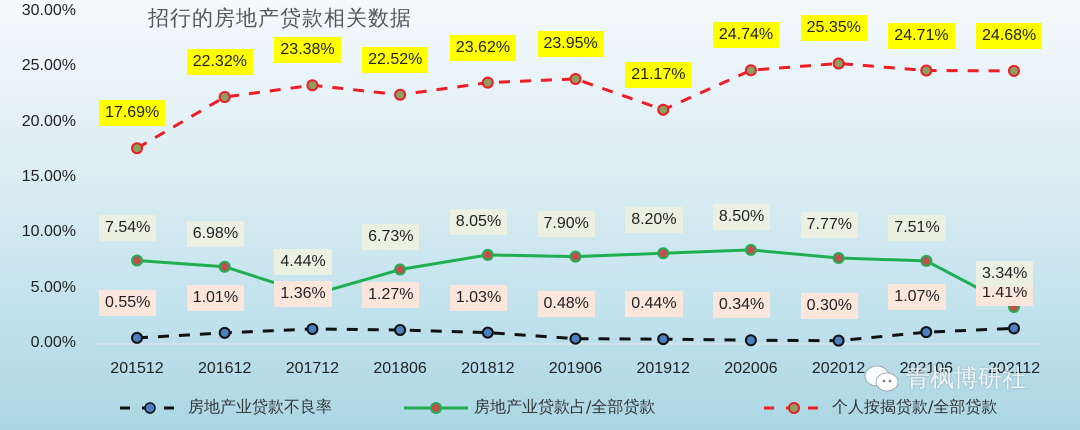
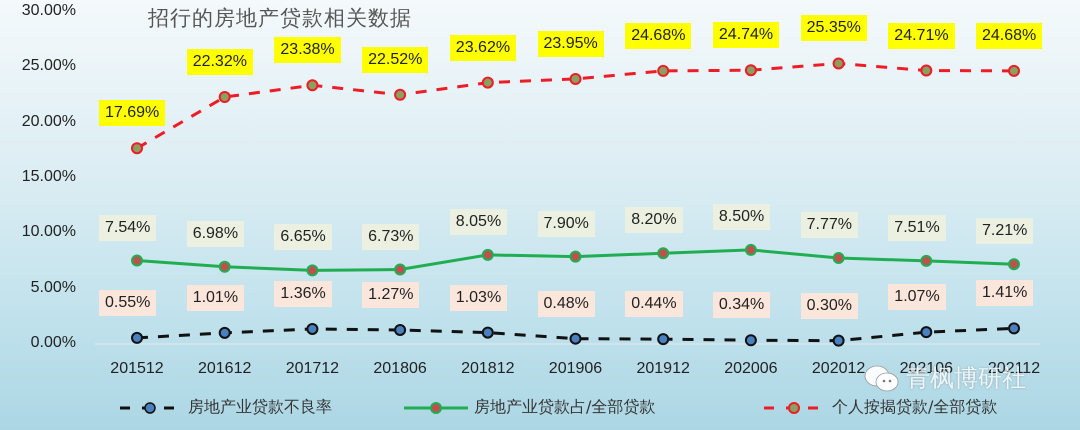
房地产业贷款占/全部贷款/201712: 4.44% -> 6.65%
个人按揭贷款/全部贷款/201912: 21.17% -> 24.68%
房地产业贷款占/全部贷款/202112: 3.34% -> 7.21%
